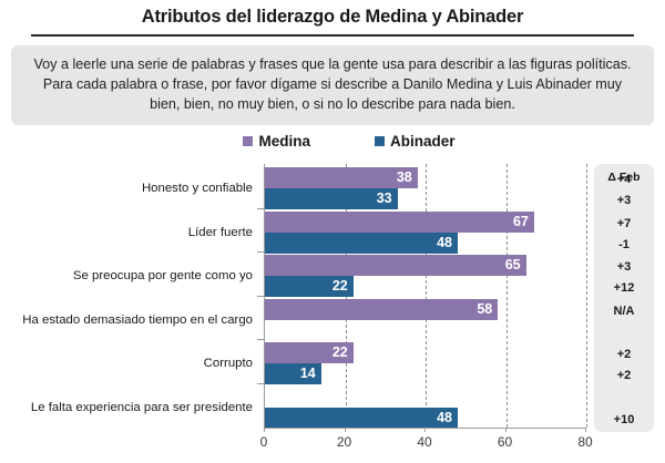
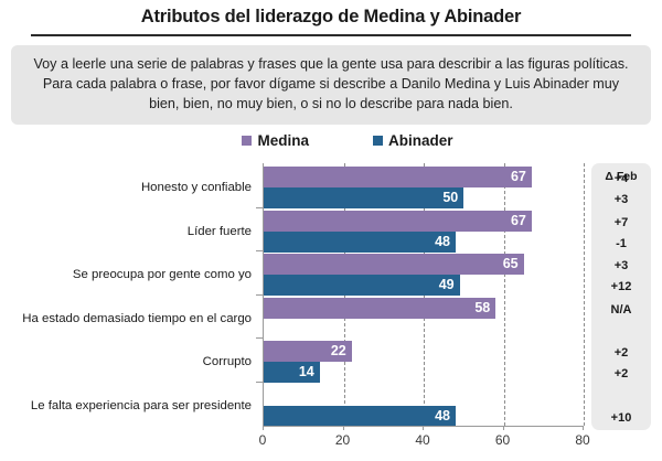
Medina/Honesto y confiable: 38 -> 67
Abinader/Honesto y confiable: 33 -> 50
Abinader/Se preocupa por gente como yo: 22 -> 49
